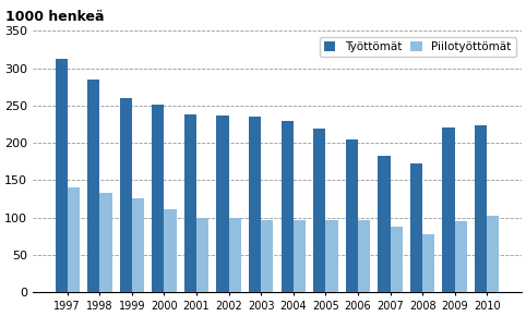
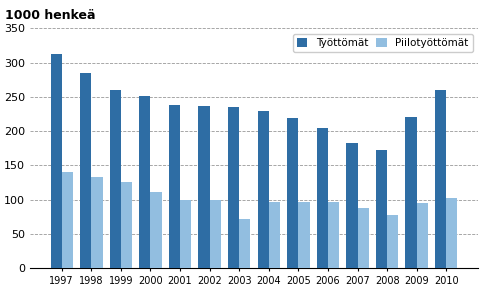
Piilotyöttömät/2003: 96 -> 72
Työttömät/2010: 224 -> 260
